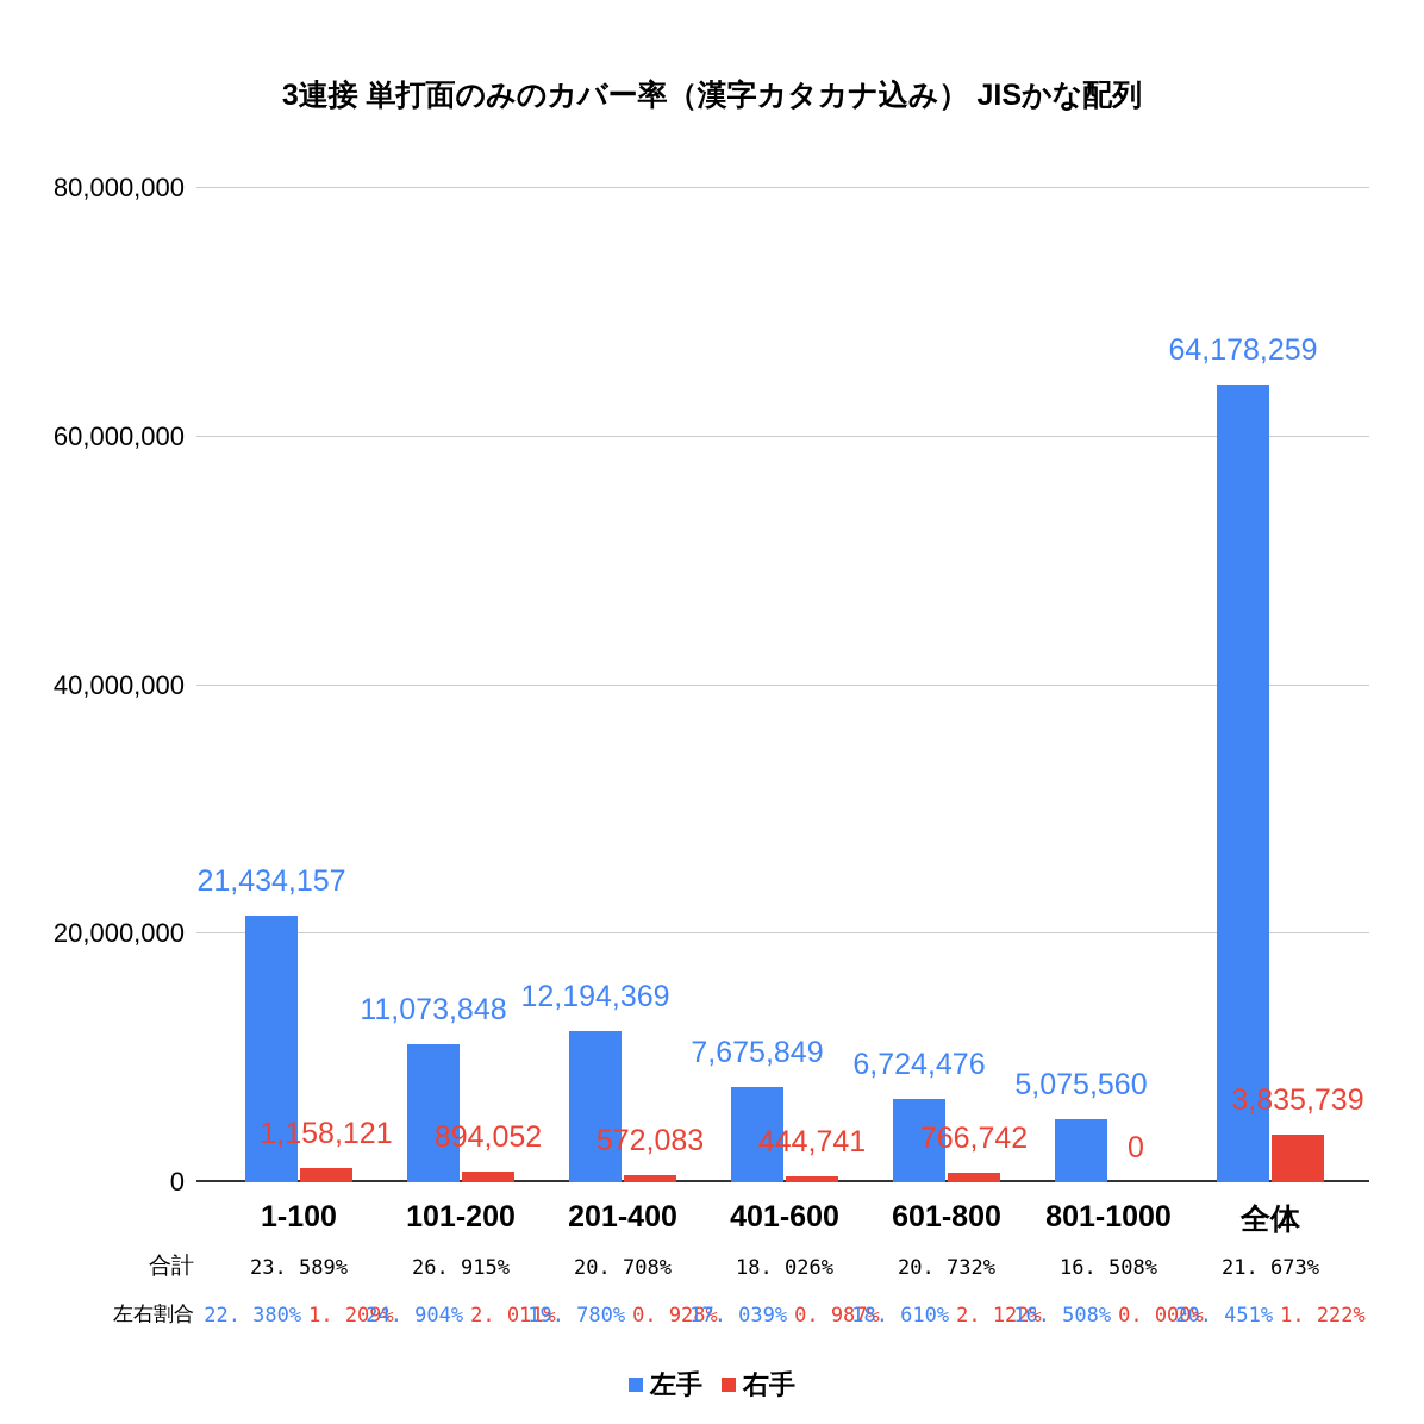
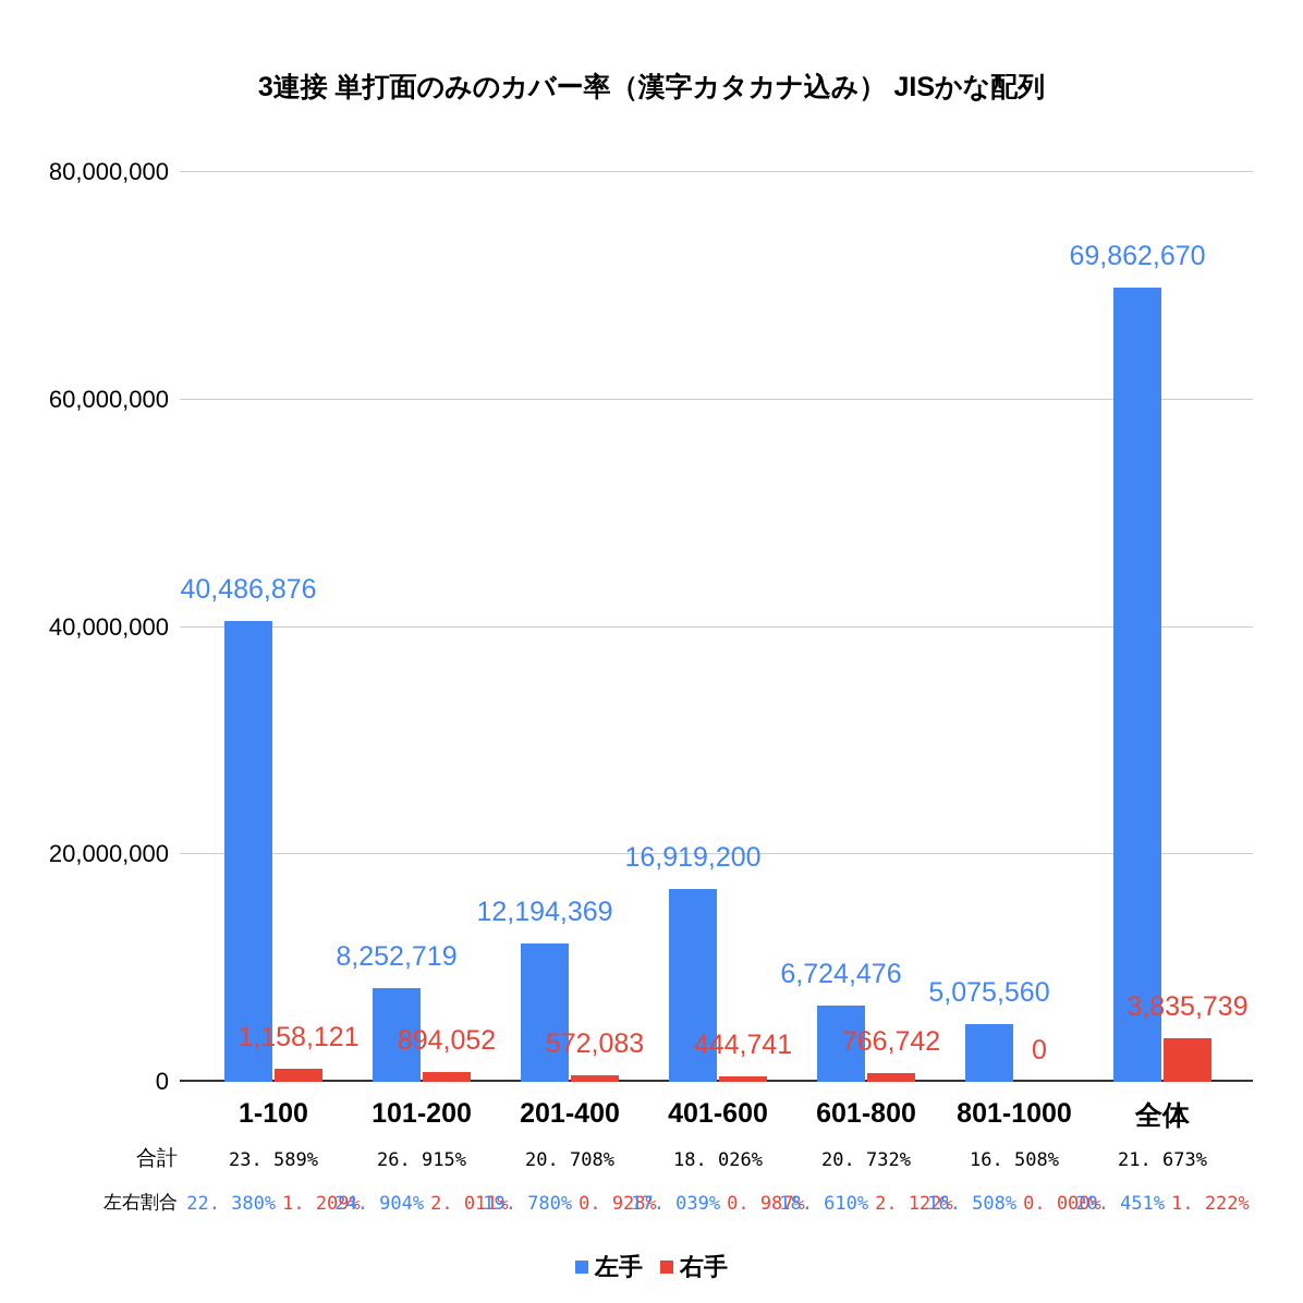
左手/1-100: 21,434,157 -> 40,486,876
左手/101-200: 11,073,848 -> 8,252,719
左手/401-600: 7,675,849 -> 16,919,200
左手/全体: 64,178,259 -> 69,862,670
